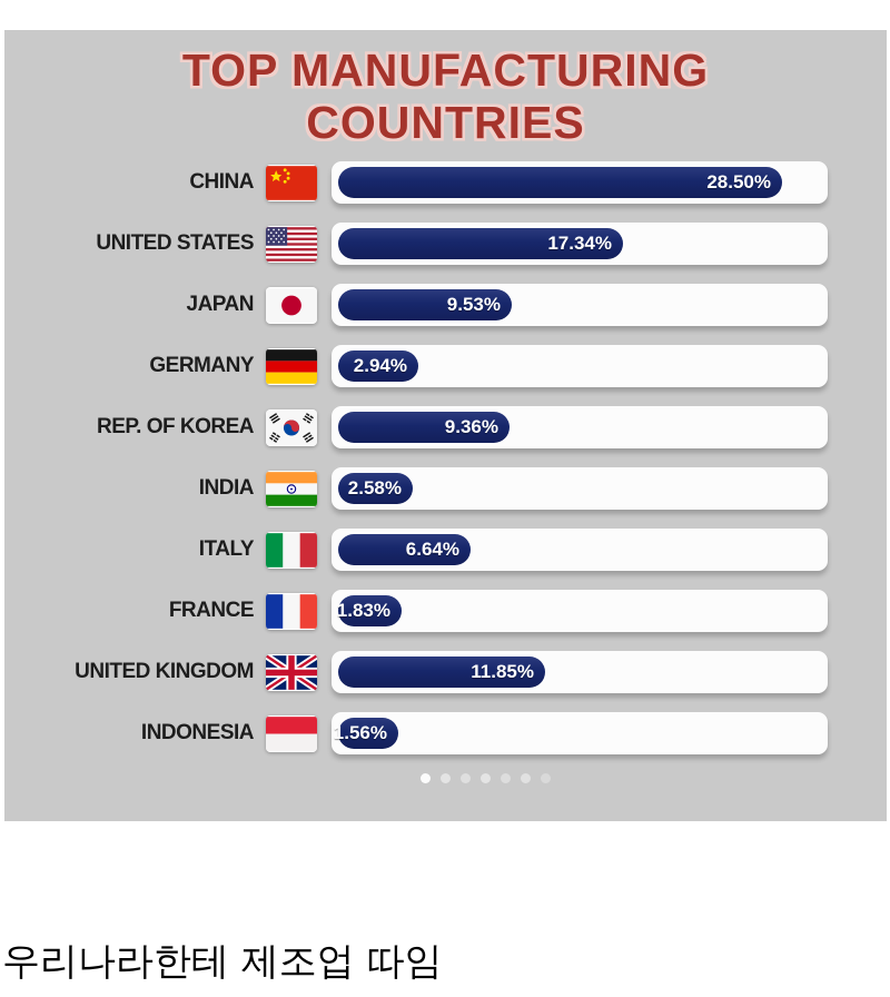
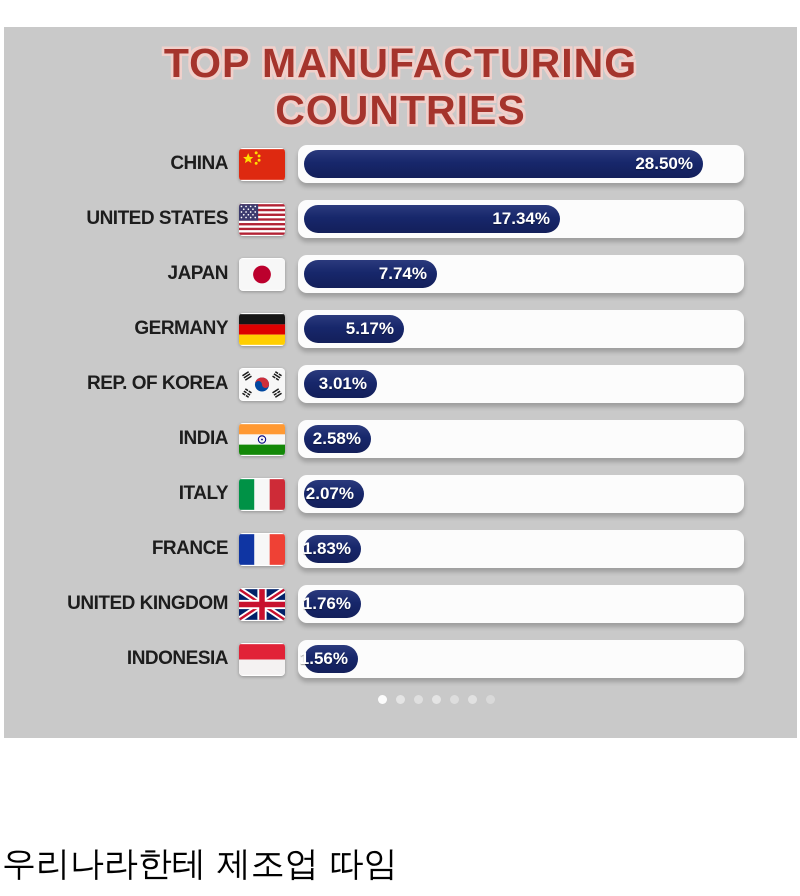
JAPAN: 9.53% -> 7.74%
GERMANY: 2.94% -> 5.17%
REP. OF KOREA: 9.36% -> 3.01%
ITALY: 6.64% -> 2.07%
UNITED KINGDOM: 11.85% -> 1.76%
